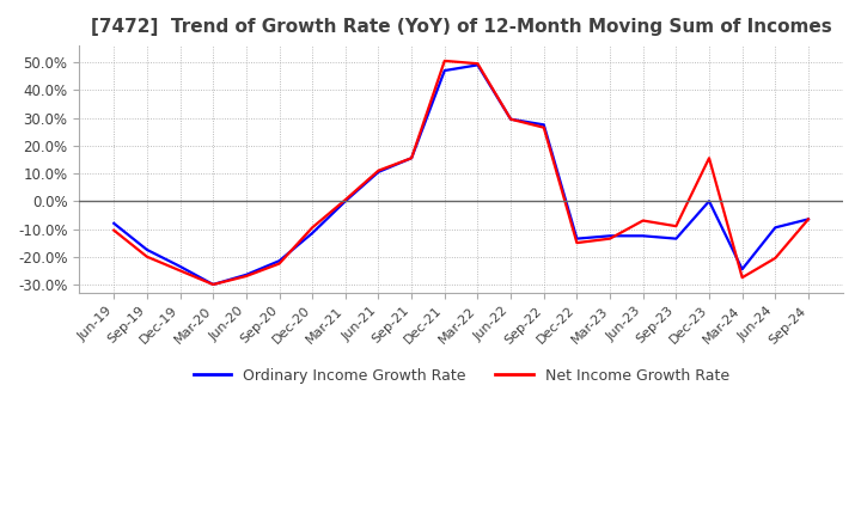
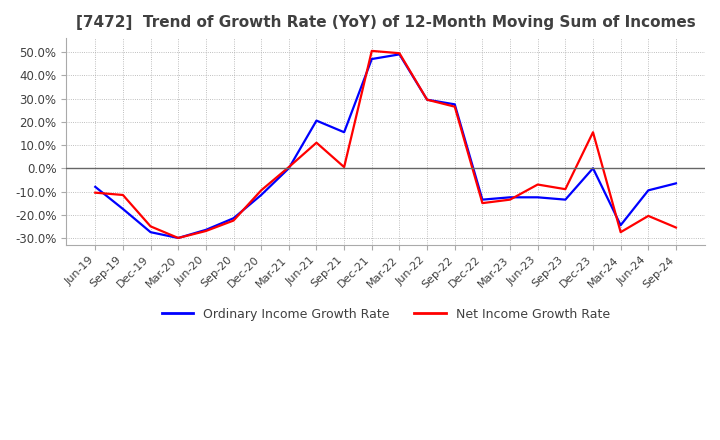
Net Income Growth Rate/Sep-19: -20.0% -> -11.5%
Ordinary Income Growth Rate/Dec-19: -23.5% -> -27.5%
Ordinary Income Growth Rate/Jun-21: 10.5% -> 20.5%
Net Income Growth Rate/Sep-21: 15.5% -> 0.5%
Net Income Growth Rate/Sep-24: -6.5% -> -25.5%
